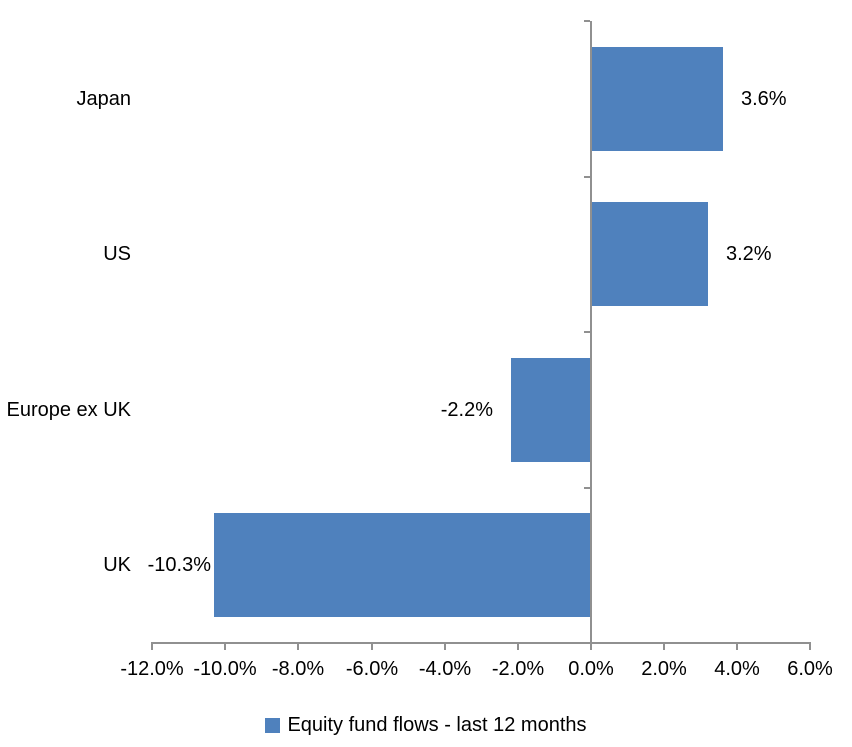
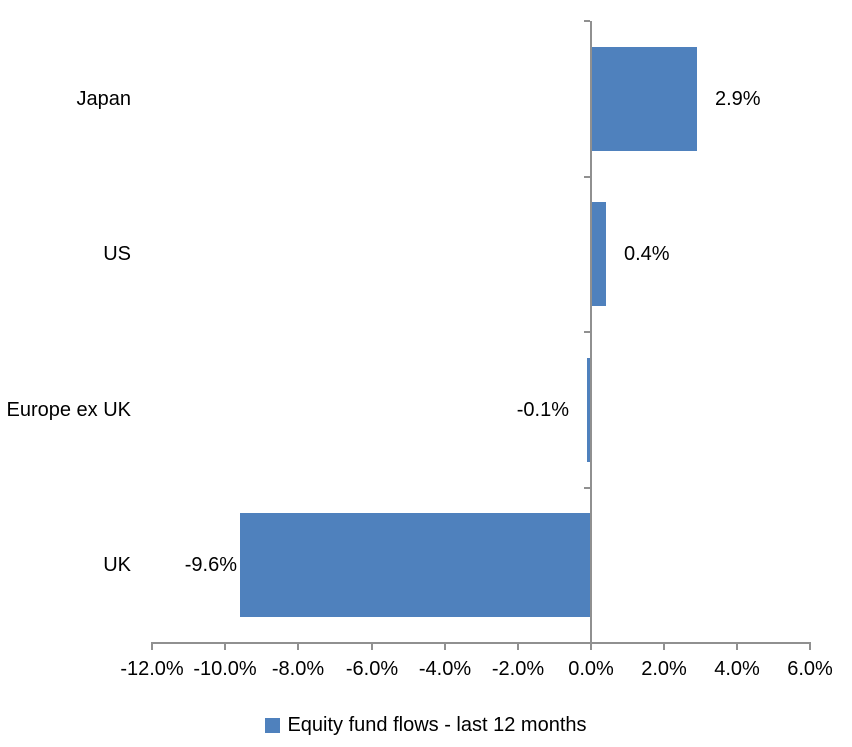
Japan: 3.6% -> 2.9%
US: 3.2% -> 0.4%
Europe ex UK: -2.2% -> -0.1%
UK: -10.3% -> -9.6%
